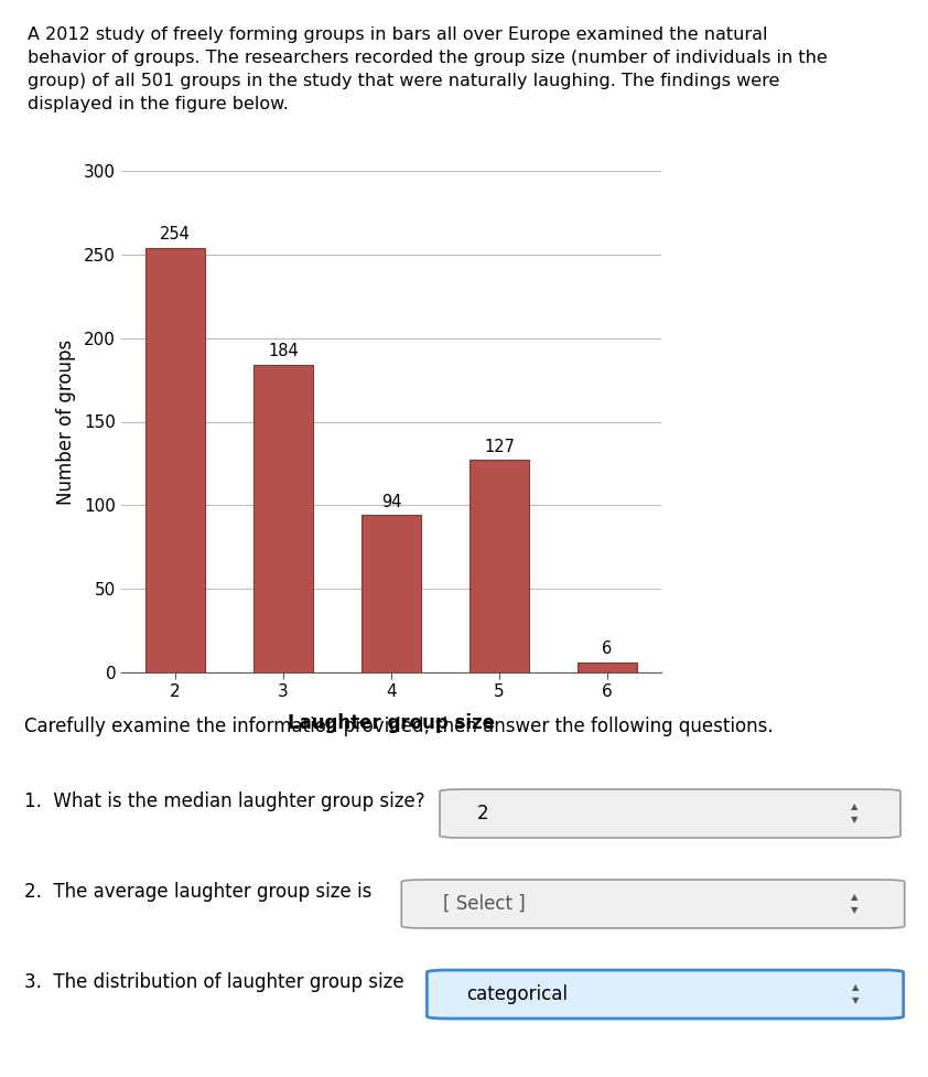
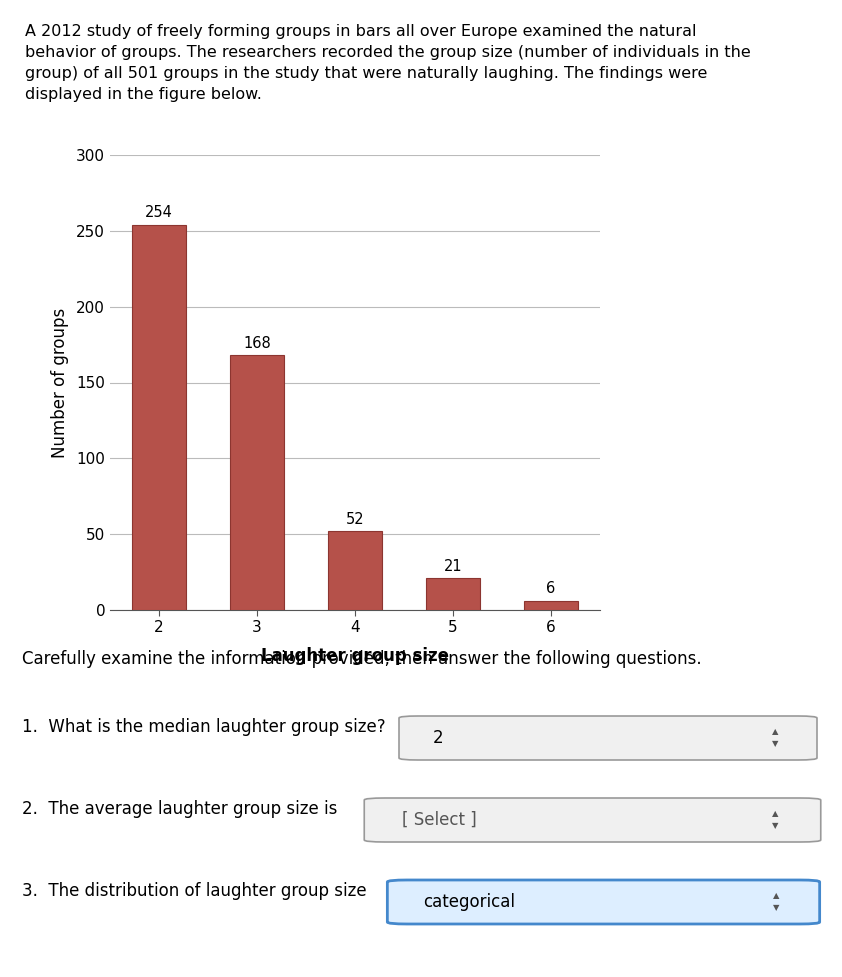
3: 184 -> 168
4: 94 -> 52
5: 127 -> 21
